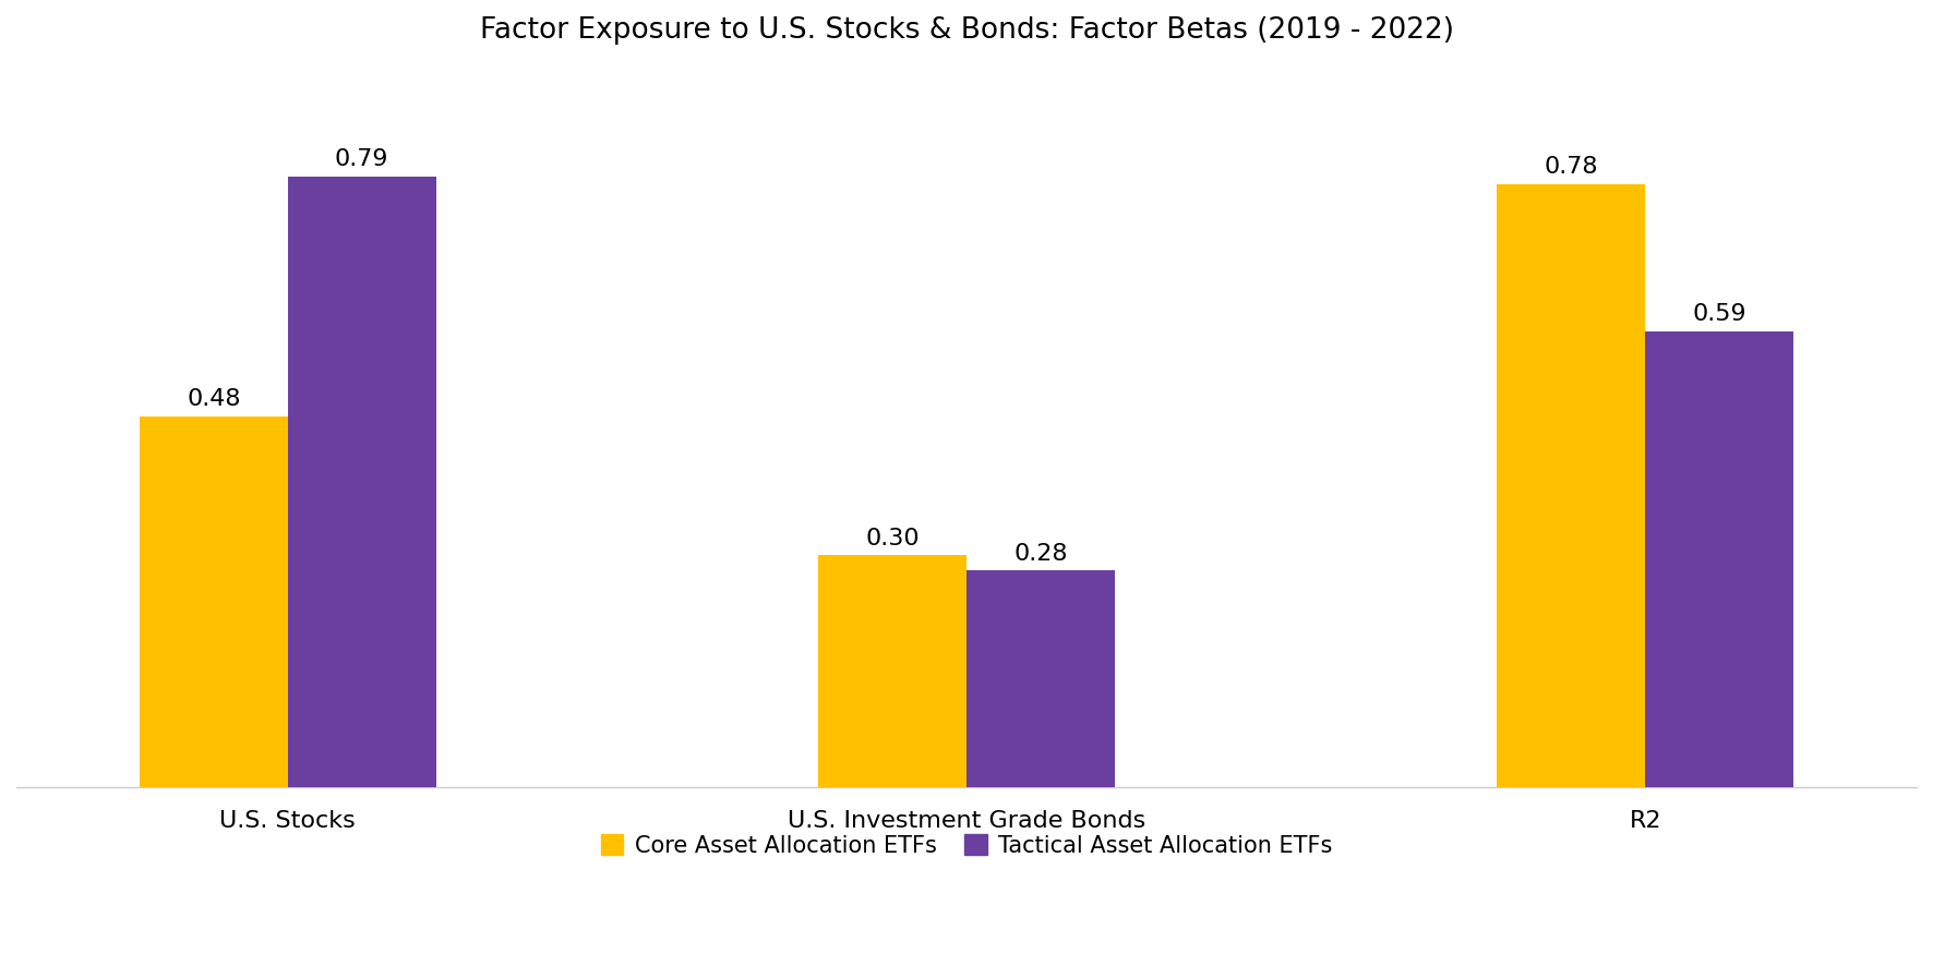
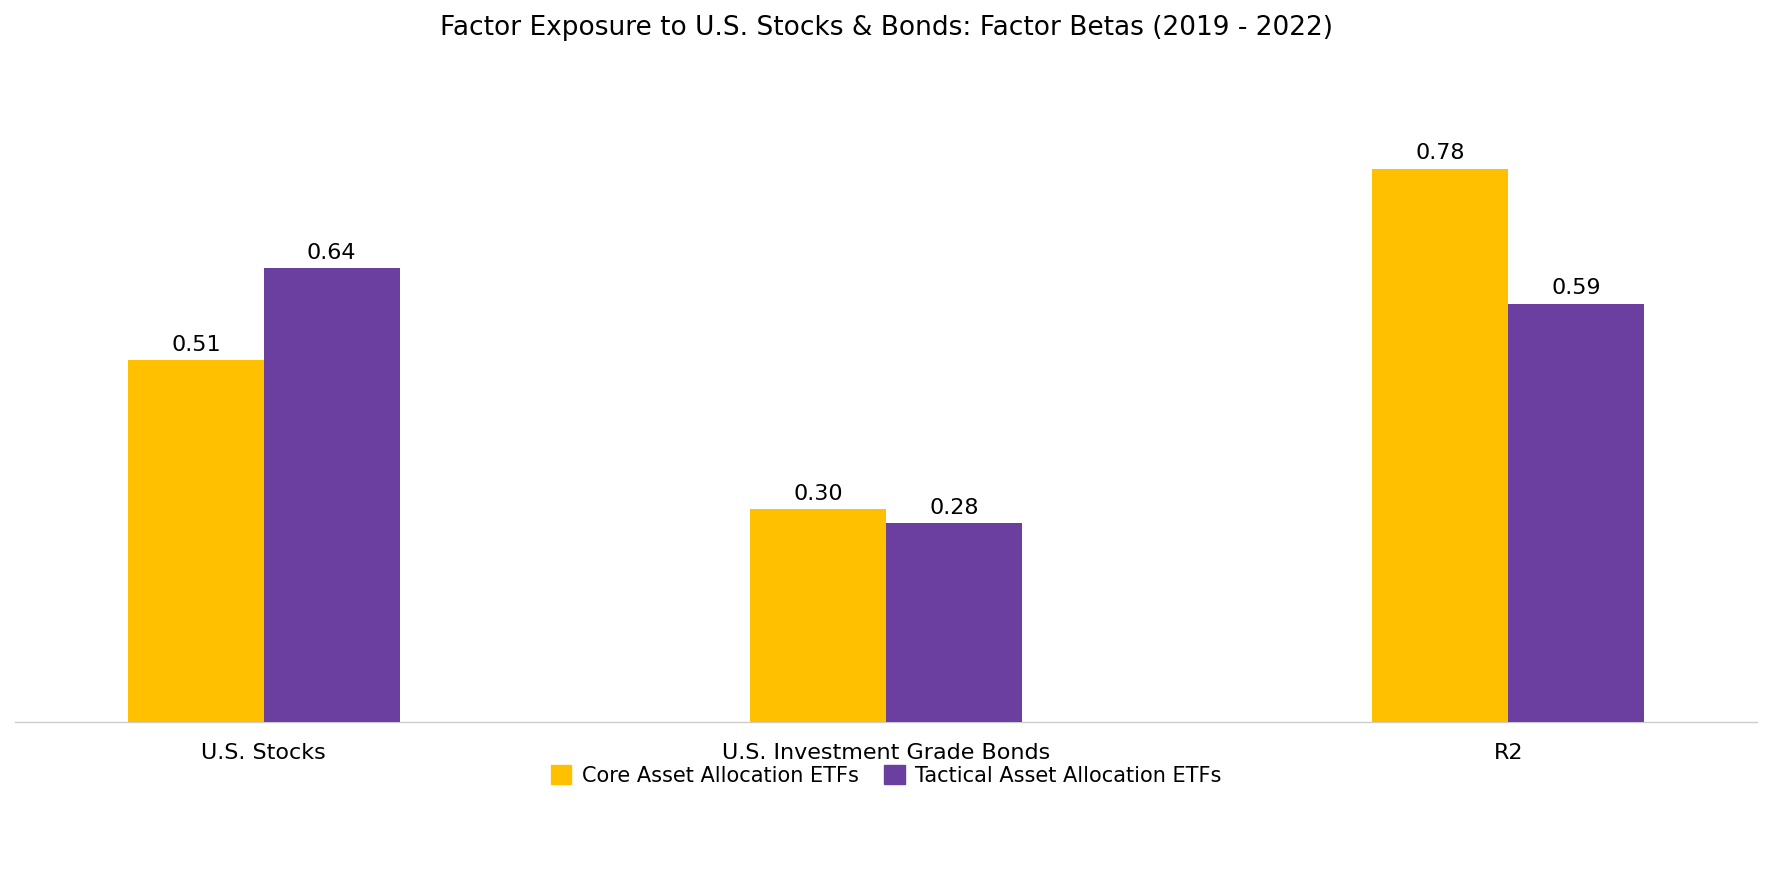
Core Asset Allocation ETFs/U.S. Stocks: 0.48 -> 0.51
Tactical Asset Allocation ETFs/U.S. Stocks: 0.79 -> 0.64
